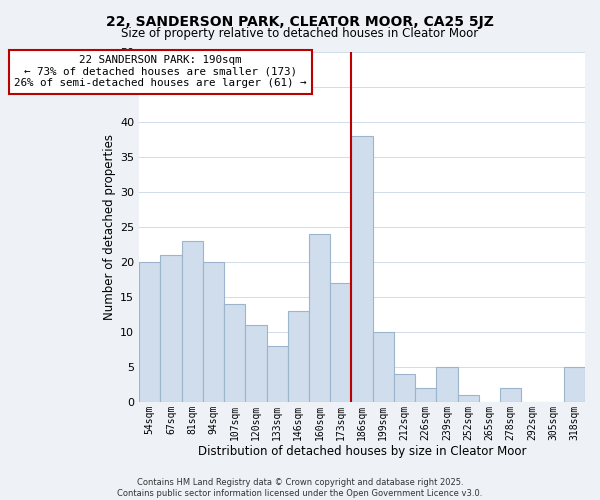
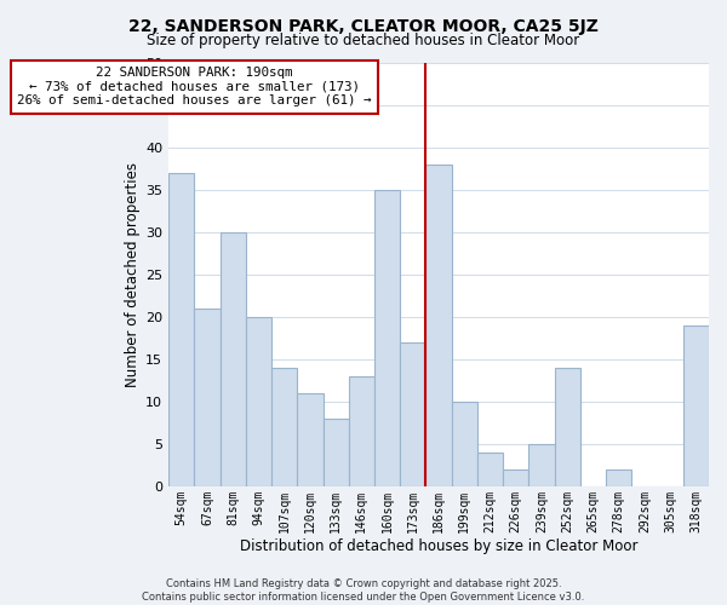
54sqm: 20 -> 37
81sqm: 23 -> 30
160sqm: 24 -> 35
252sqm: 1 -> 14
318sqm: 5 -> 19
